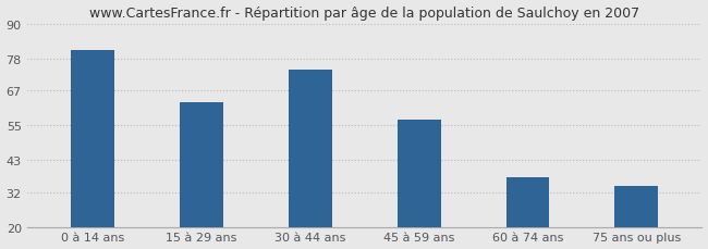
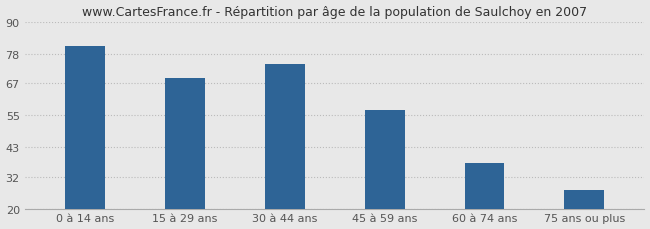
15 à 29 ans: 63 -> 69
75 ans ou plus: 34 -> 27
